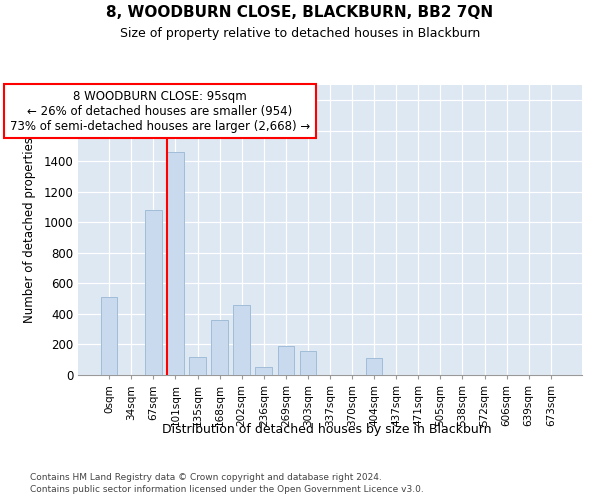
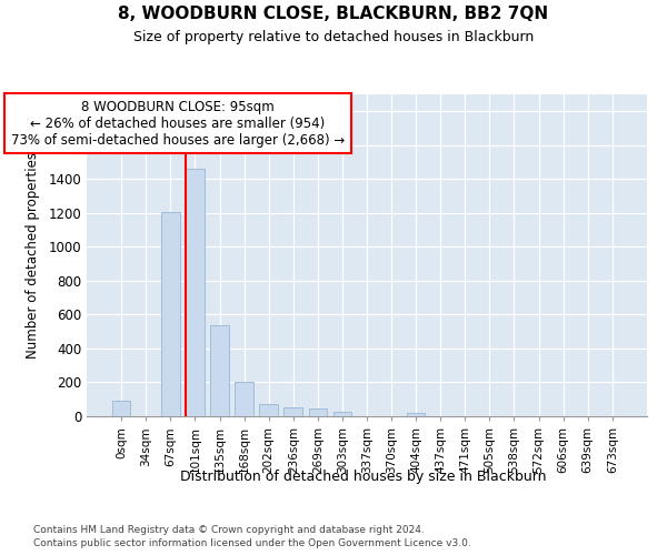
0sqm: 510 -> 90
67sqm: 1080 -> 1200
135sqm: 120 -> 540
168sqm: 360 -> 200
202sqm: 460 -> 70
269sqm: 190 -> 40
303sqm: 160 -> 20
404sqm: 110 -> 20
